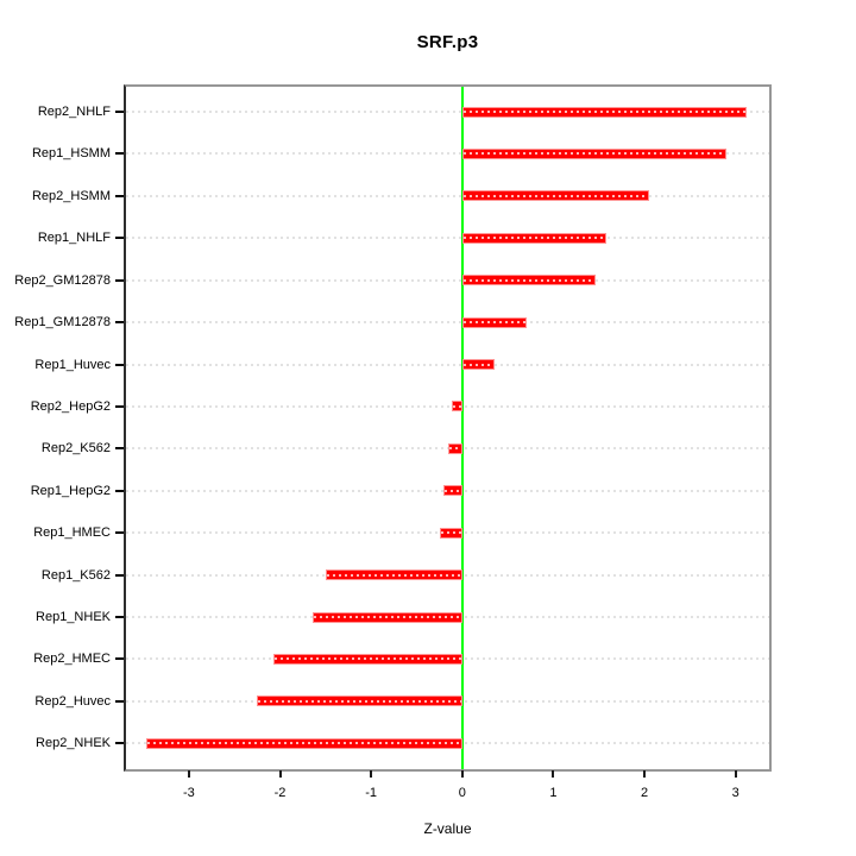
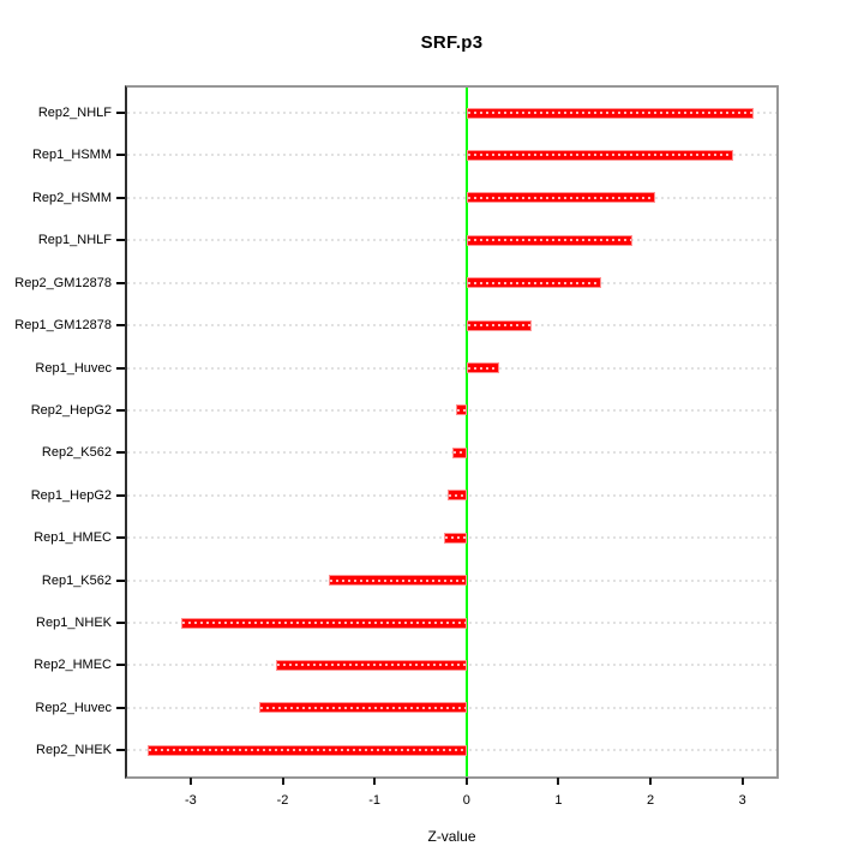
Rep1_NHLF: 1.6 -> 1.8
Rep1_NHEK: -1.6 -> -3.1
